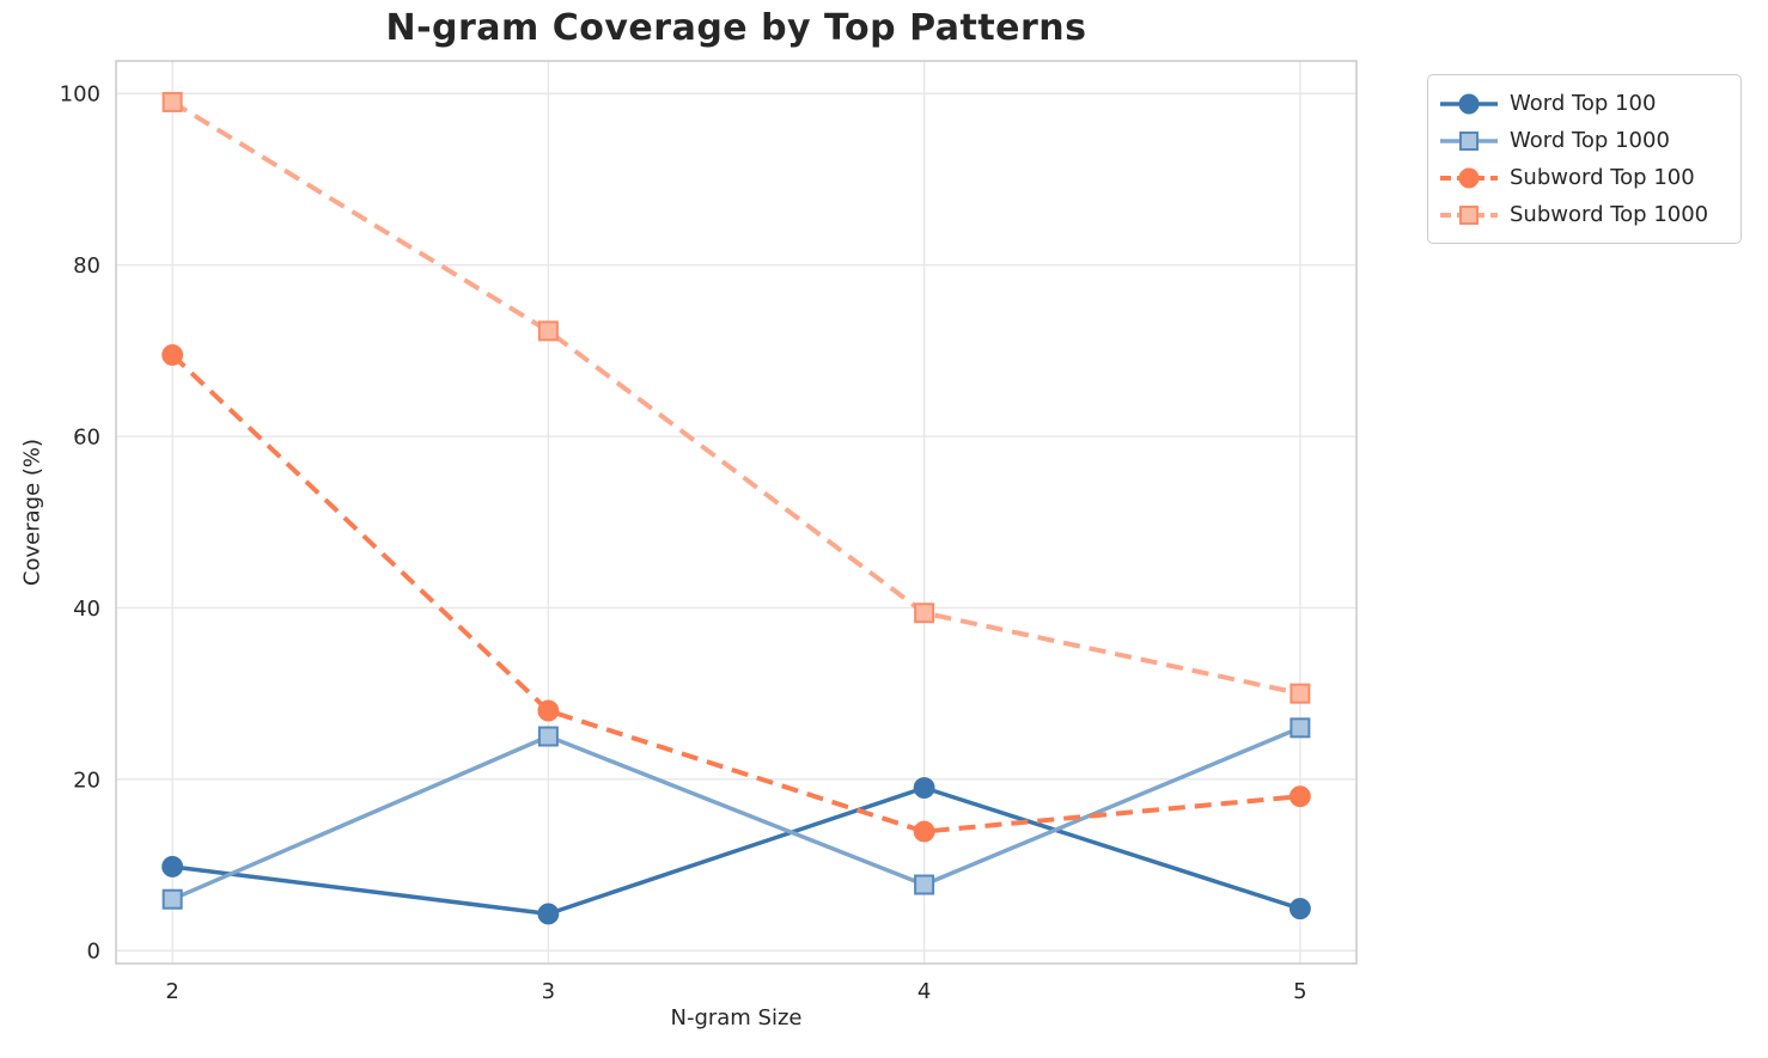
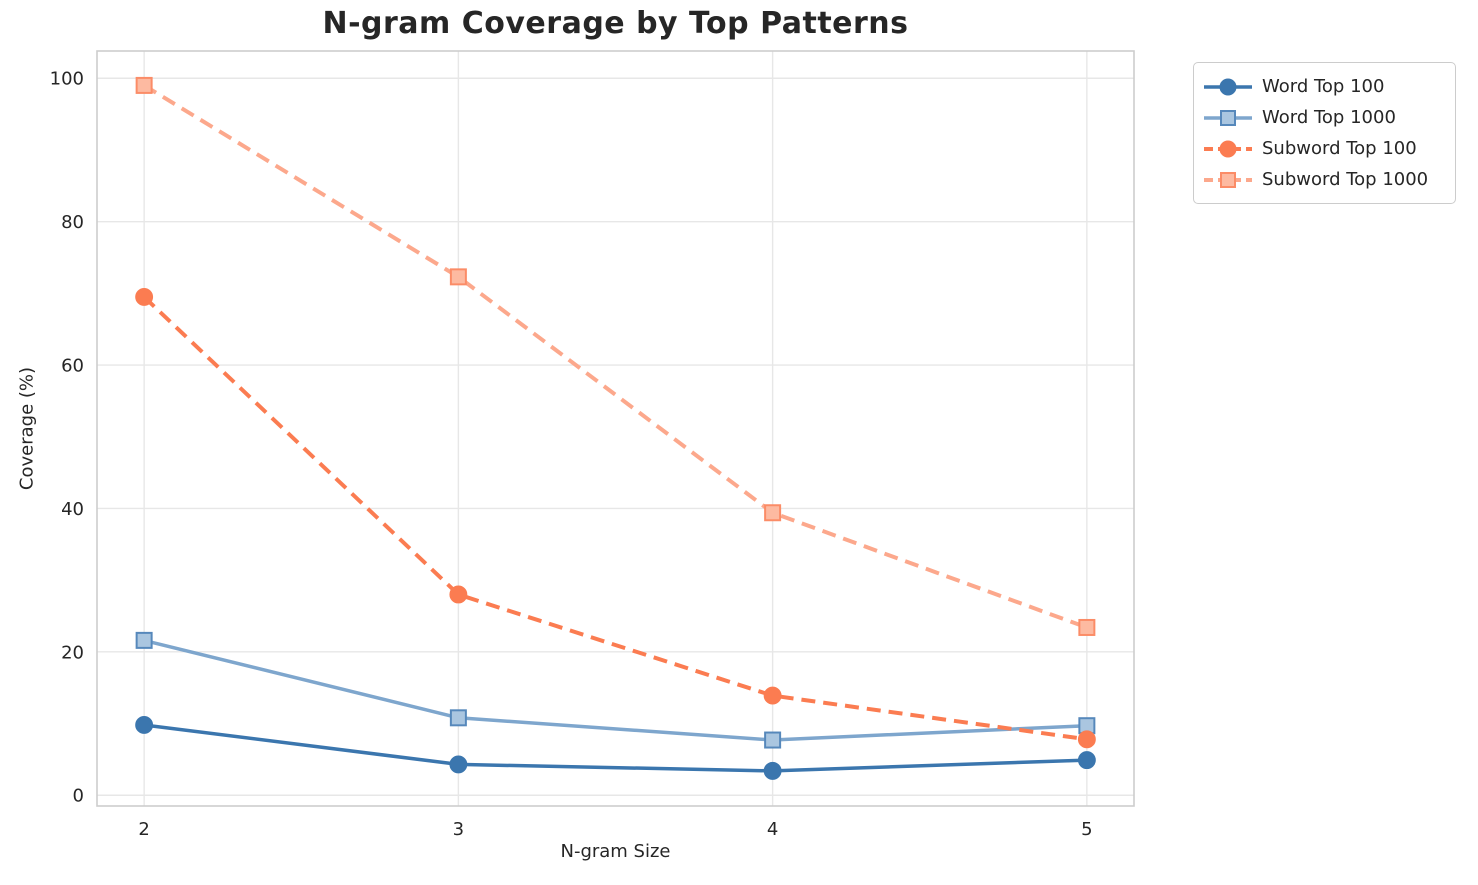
Word Top 1000/2: 6 -> 22
Word Top 1000/3: 25 -> 11
Word Top 100/4: 19 -> 3
Word Top 1000/5: 26 -> 10
Subword Top 100/5: 18 -> 8
Subword Top 1000/5: 30 -> 23
